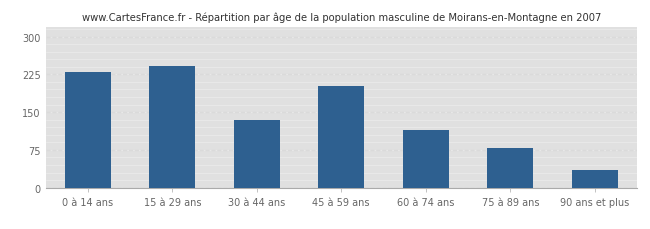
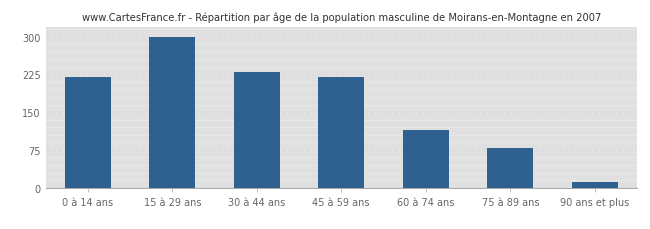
0 à 14 ans: 230 -> 220
15 à 29 ans: 242 -> 300
30 à 44 ans: 134 -> 230
45 à 59 ans: 202 -> 220
90 ans et plus: 34 -> 12
